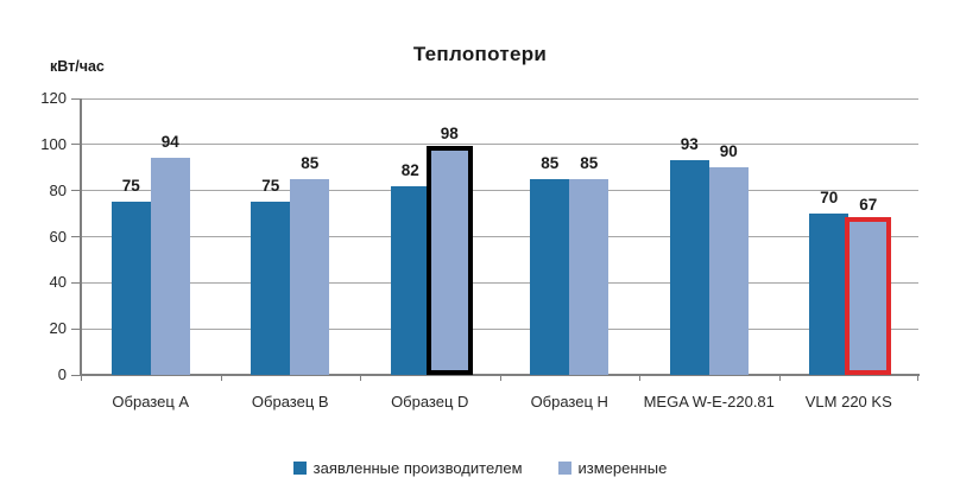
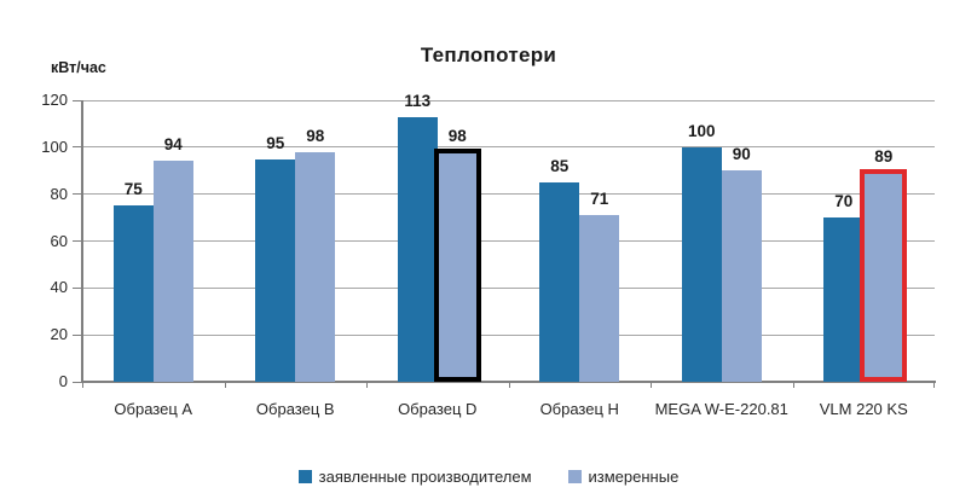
заявленные производителем/Образец B: 75 -> 95
измеренные/Образец B: 85 -> 98
заявленные производителем/Образец D: 82 -> 113
измеренные/Образец H: 85 -> 71
заявленные производителем/MEGA W-E-220.81: 93 -> 100
измеренные/VLM 220 KS: 67 -> 89
